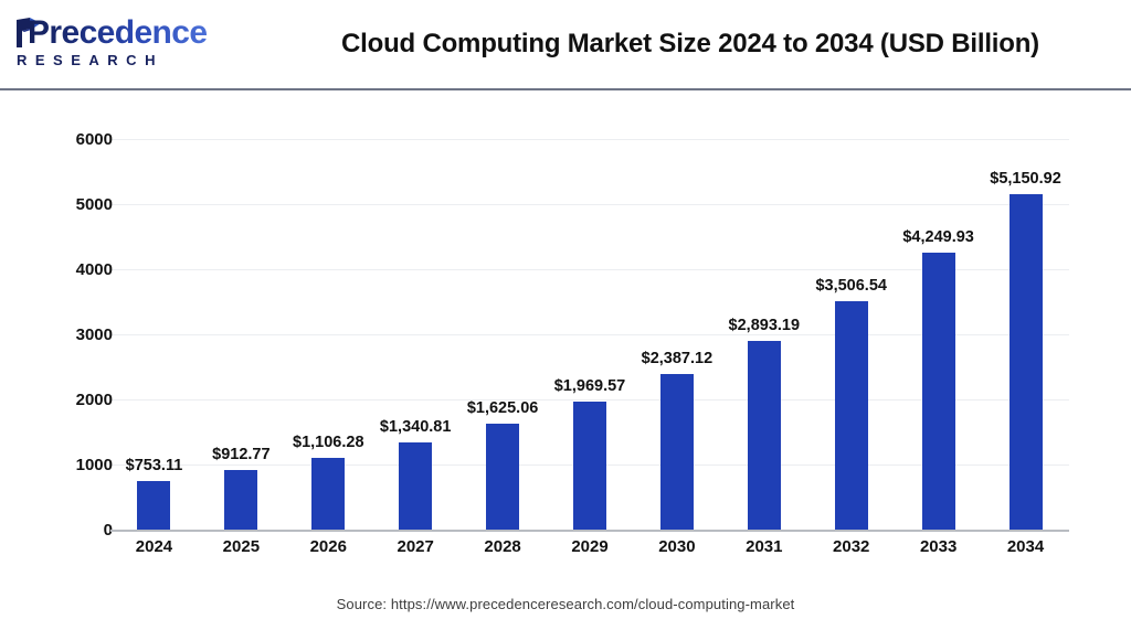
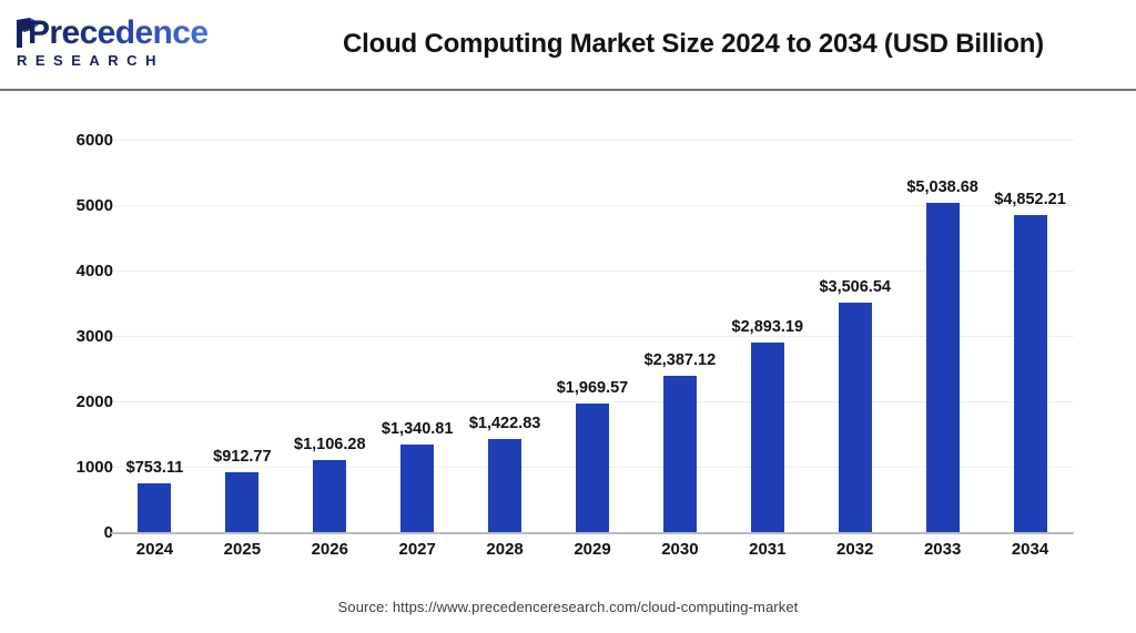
2028: $1,625.06 -> $1,422.83
2033: $4,249.93 -> $5,038.68
2034: $5,150.92 -> $4,852.21
